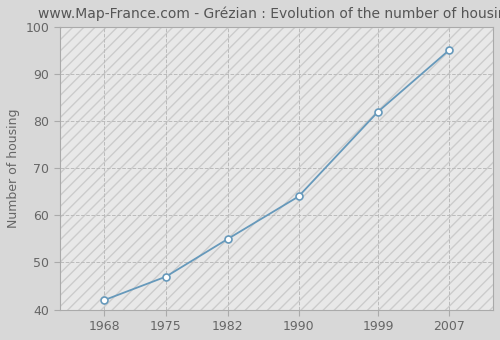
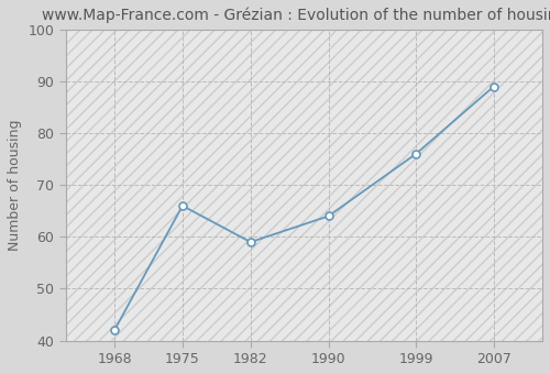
1975: 47 -> 66
1982: 55 -> 59
1999: 82 -> 76
2007: 95 -> 89
